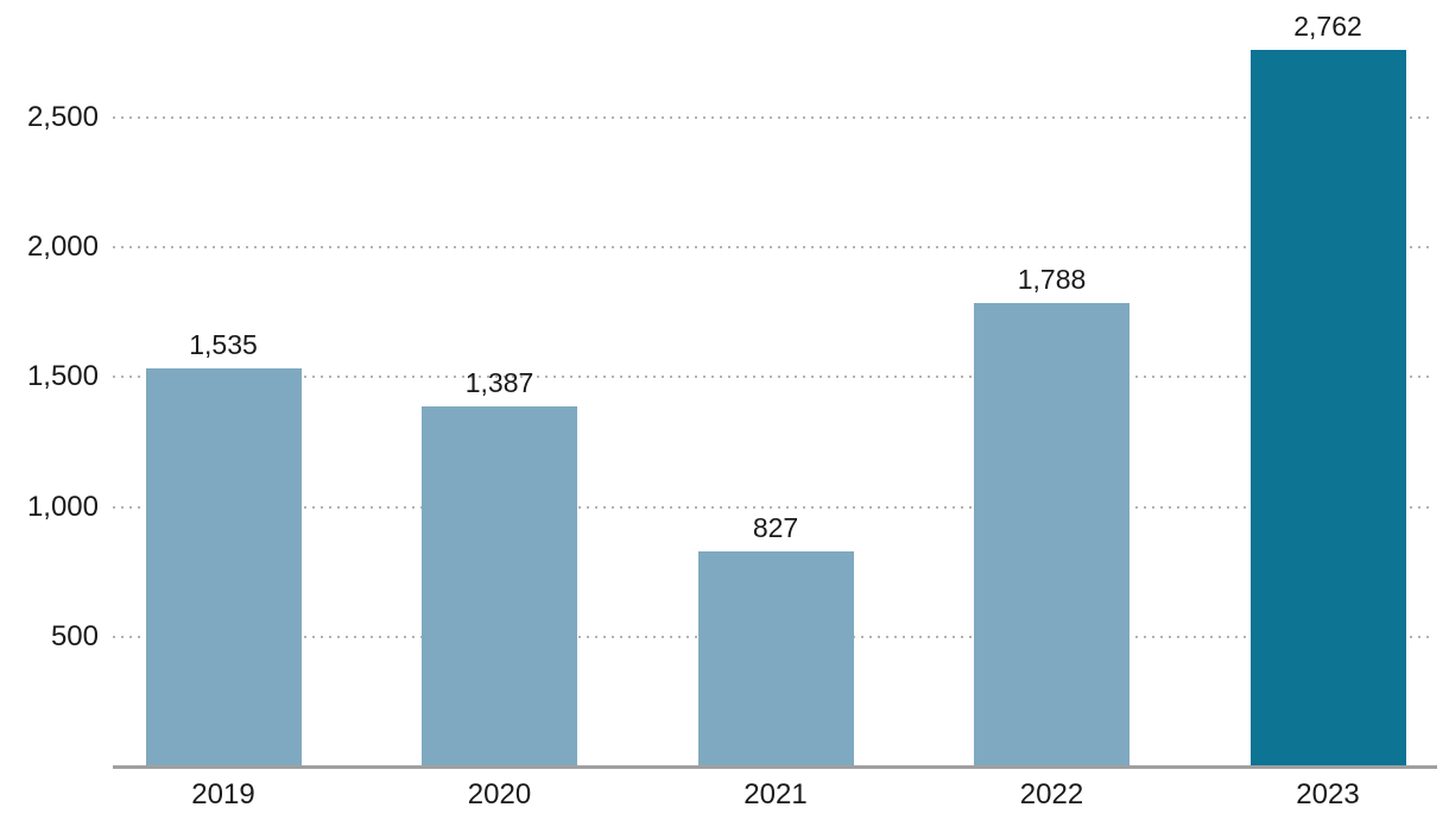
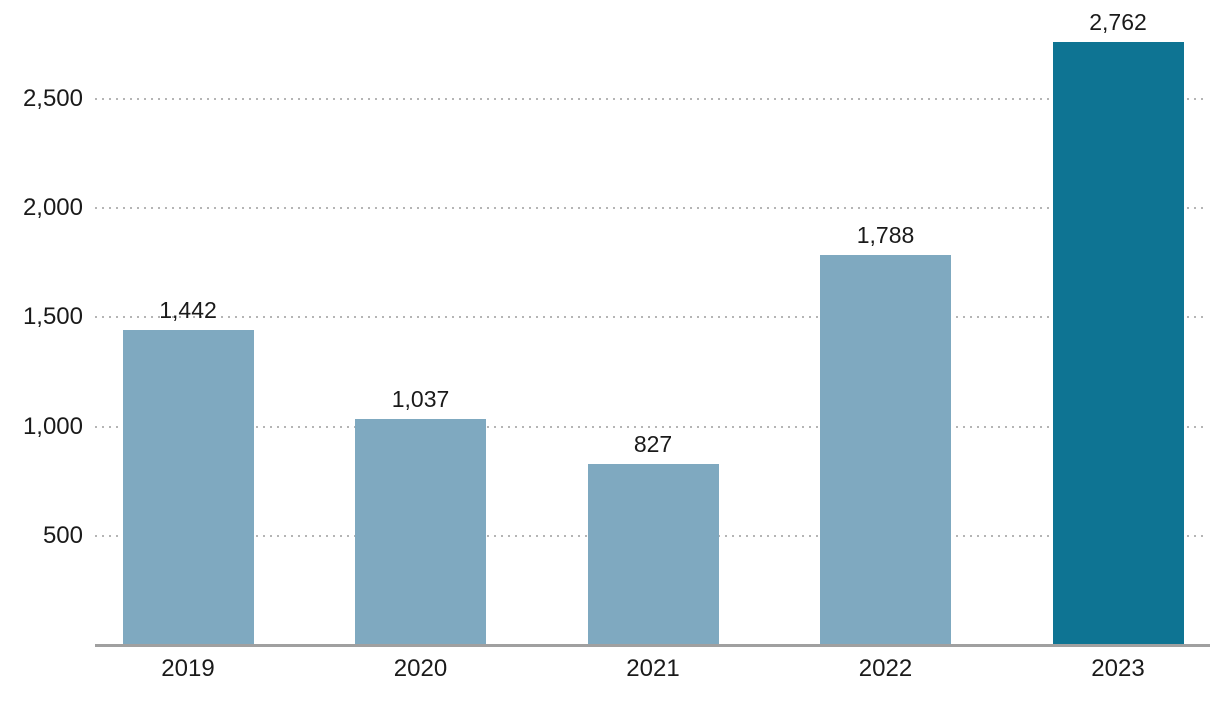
2019: 1,535 -> 1,442
2020: 1,387 -> 1,037
